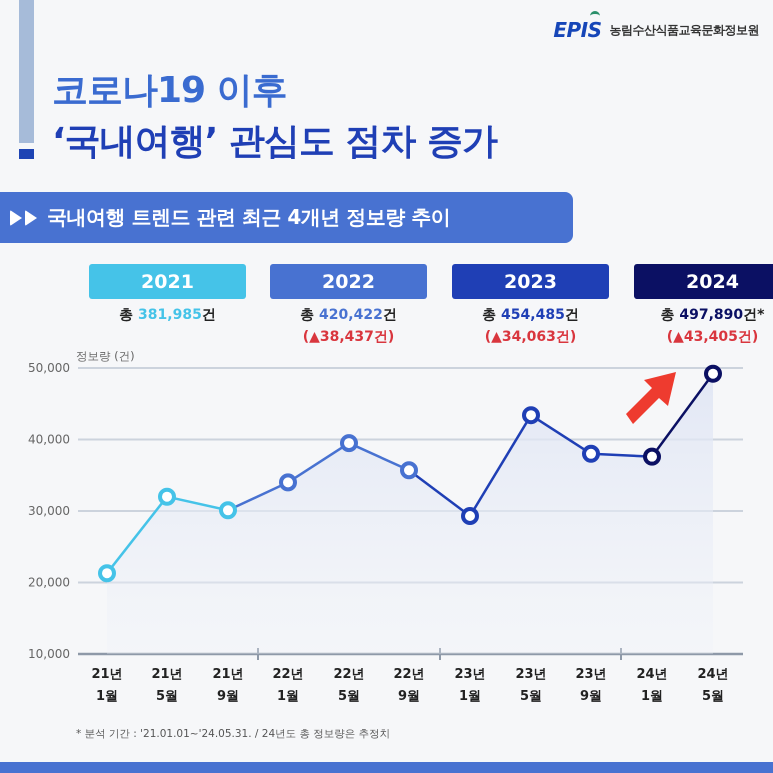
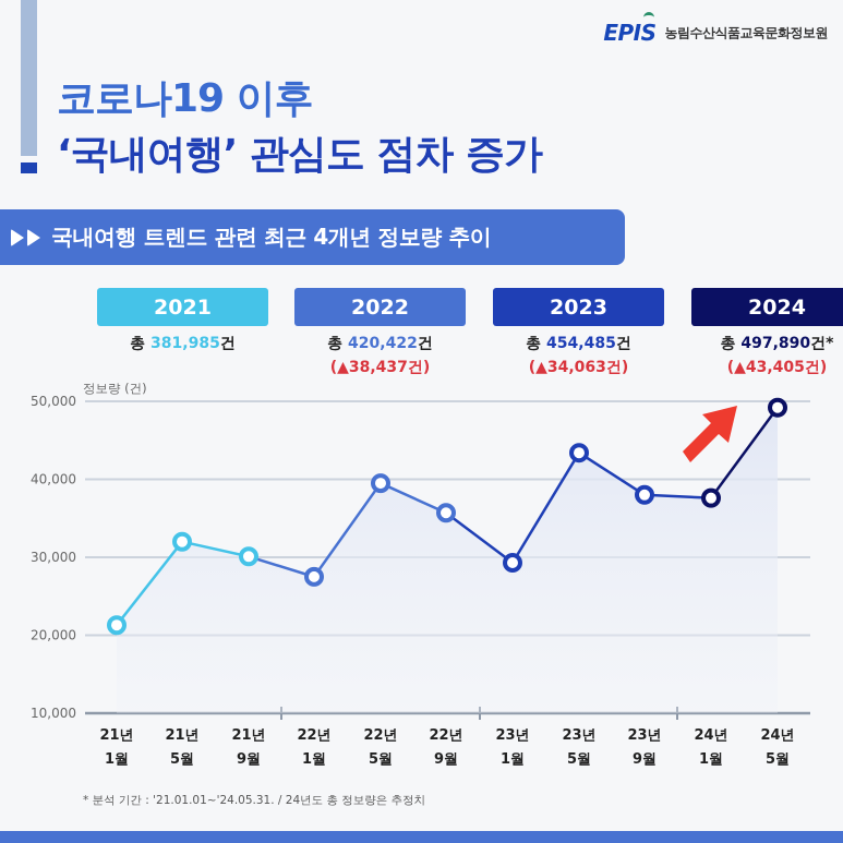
22년 1월: 34000 -> 28000
